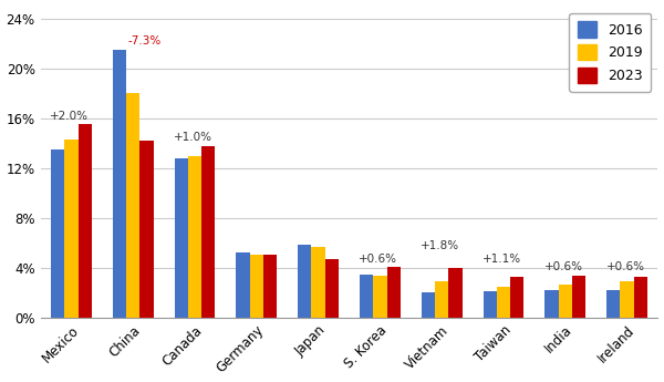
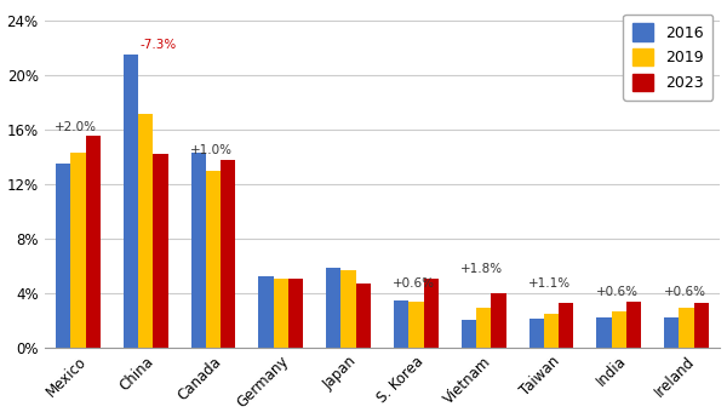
2019/China: 18.0% -> 17.1%
2016/Canada: 12.8% -> 14.3%
2023/S. Korea: 4.1% -> 5.1%
